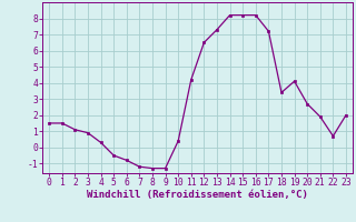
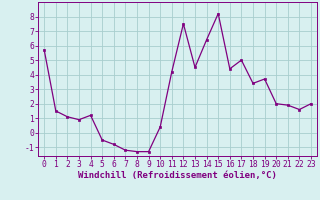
0: 1.5 -> 5.7
4: 0.3 -> 1.2
12: 6.5 -> 7.5
13: 7.3 -> 4.5
14: 8.2 -> 6.4
16: 8.2 -> 4.4
17: 7.2 -> 5.0
19: 4.1 -> 3.7
20: 2.7 -> 2.0
22: 0.7 -> 1.6
